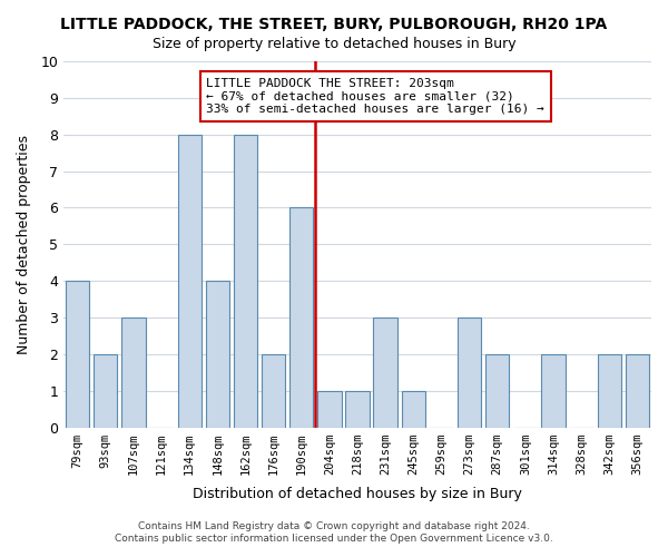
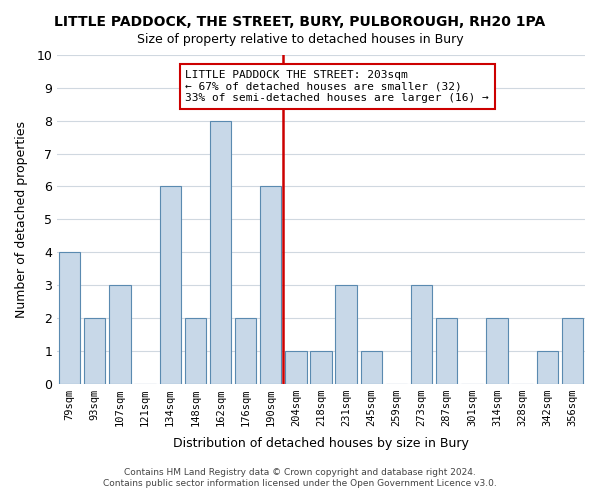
134sqm: 8 -> 6
148sqm: 4 -> 2
342sqm: 2 -> 1
